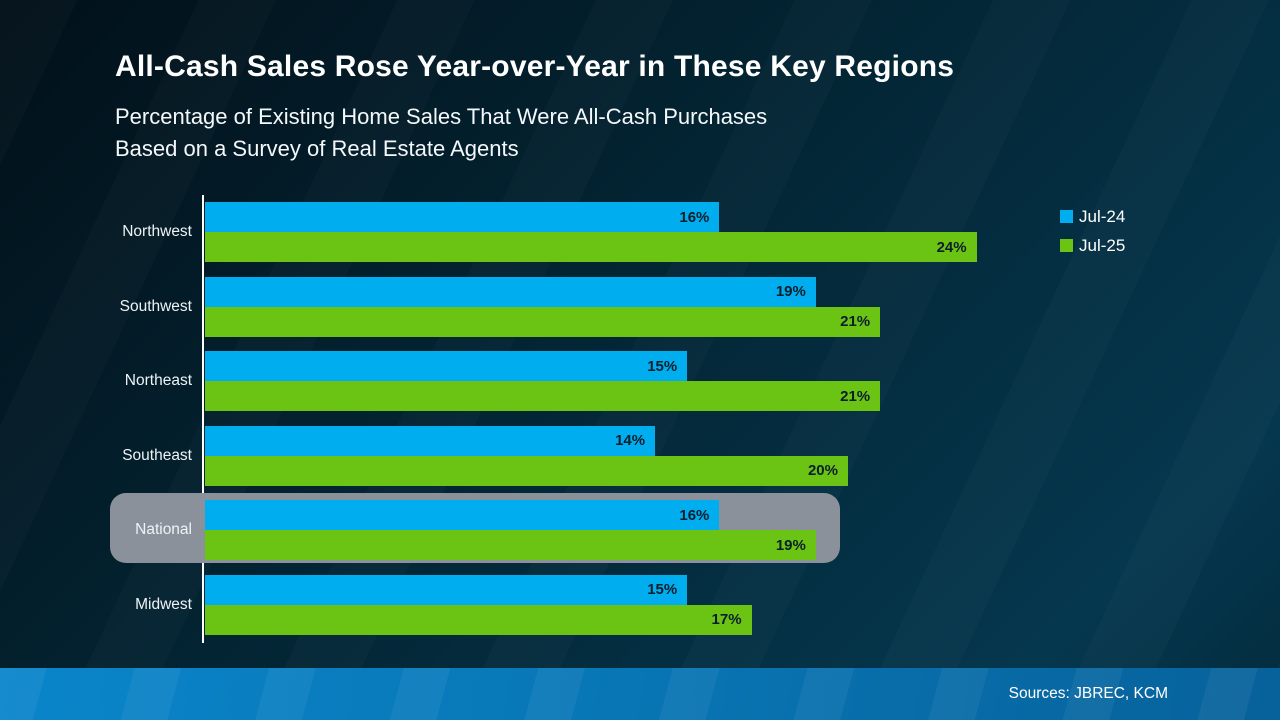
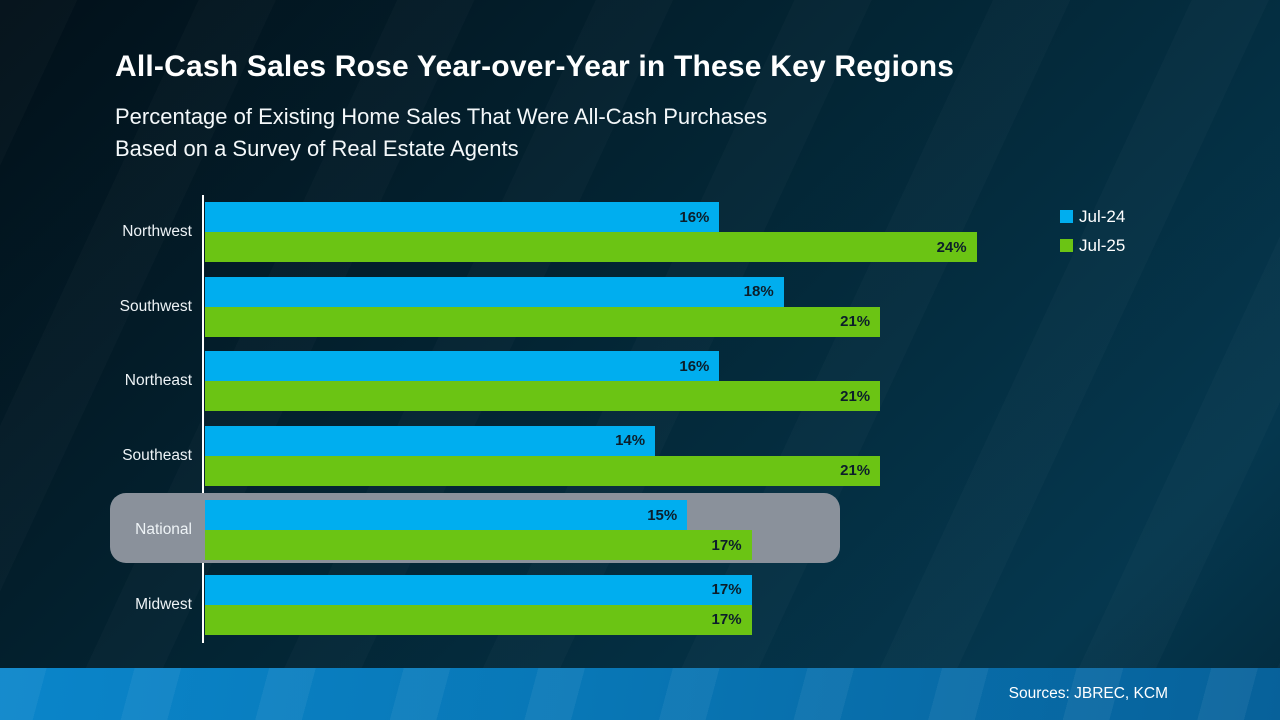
Jul-24/Southwest: 19% -> 18%
Jul-24/Northeast: 15% -> 16%
Jul-25/Southeast: 20% -> 21%
Jul-24/National: 16% -> 15%
Jul-25/National: 19% -> 17%
Jul-24/Midwest: 15% -> 17%
